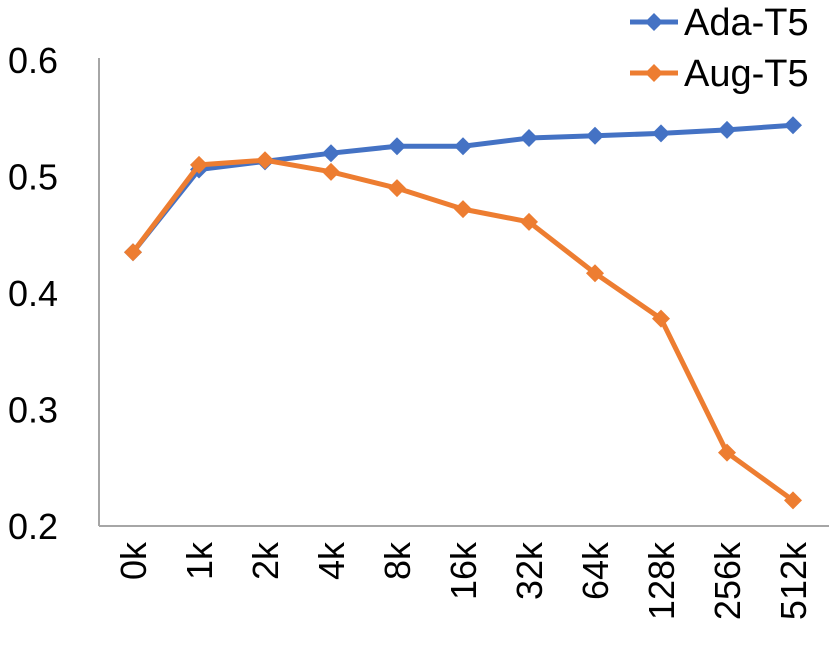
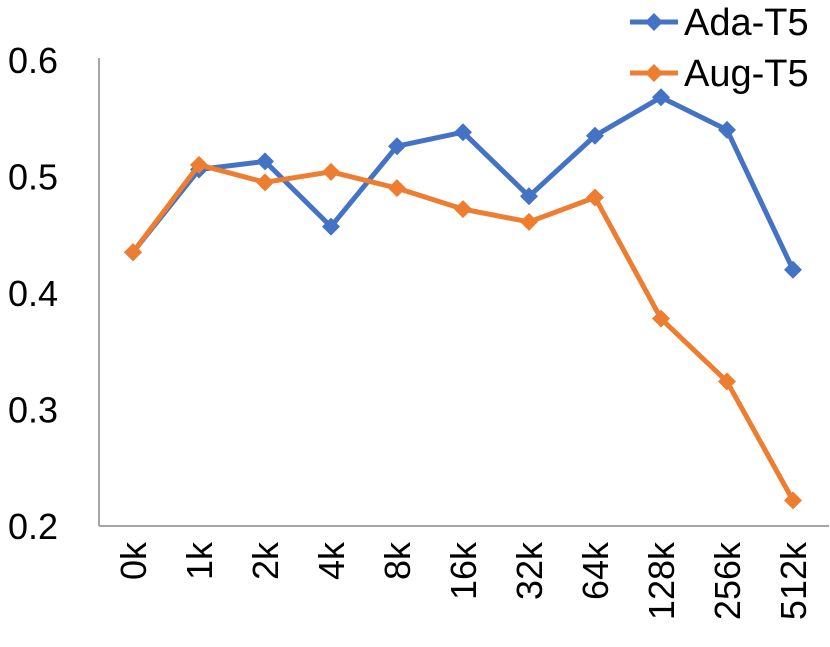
Aug-T5/2k: 0.514 -> 0.495
Ada-T5/4k: 0.520 -> 0.457
Ada-T5/16k: 0.526 -> 0.538
Ada-T5/32k: 0.533 -> 0.483
Aug-T5/64k: 0.417 -> 0.482
Ada-T5/128k: 0.537 -> 0.568
Aug-T5/256k: 0.263 -> 0.324
Ada-T5/512k: 0.544 -> 0.420
